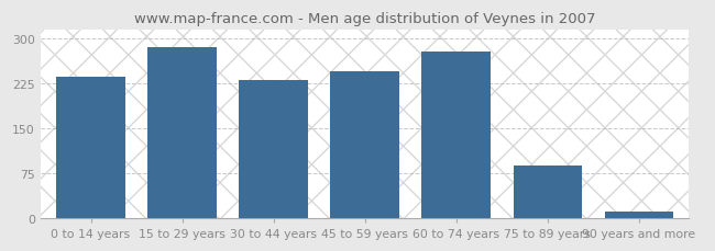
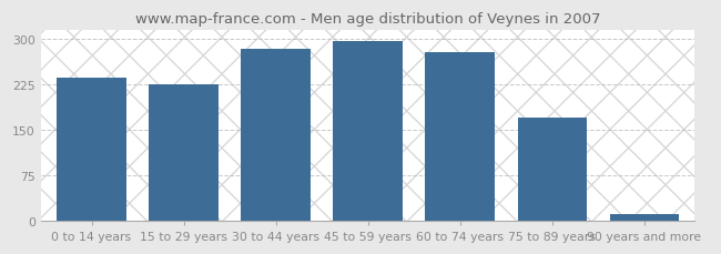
15 to 29 years: 286 -> 225
30 to 44 years: 230 -> 284
45 to 59 years: 246 -> 297
75 to 89 years: 88 -> 170
